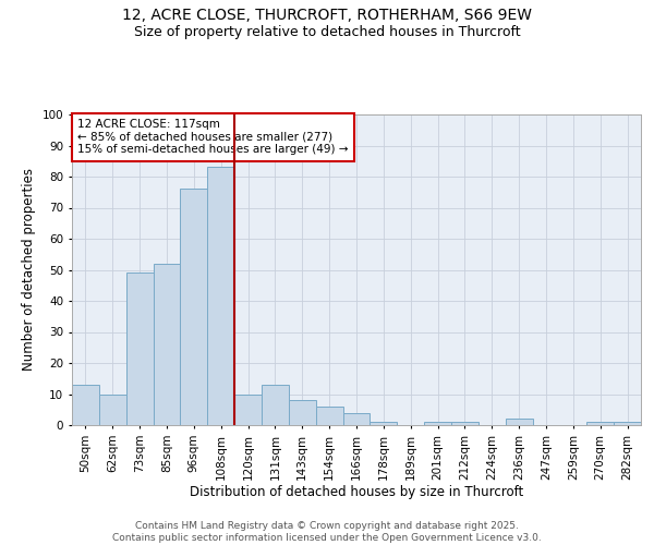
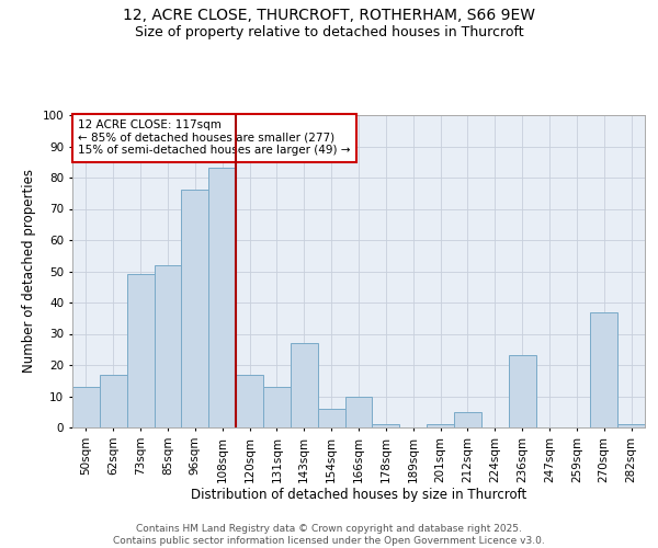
62sqm: 10 -> 17
120sqm: 10 -> 17
143sqm: 8 -> 27
166sqm: 4 -> 10
212sqm: 1 -> 5
236sqm: 2 -> 23
270sqm: 1 -> 37
